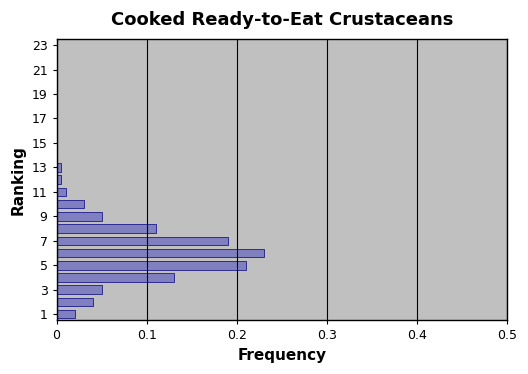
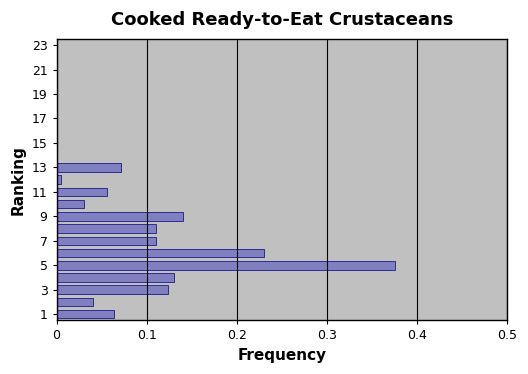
13: 0.005 -> 0.072
11: 0.010 -> 0.056
9: 0.050 -> 0.140
7: 0.190 -> 0.110
5: 0.210 -> 0.376
3: 0.050 -> 0.124
1: 0.020 -> 0.064
